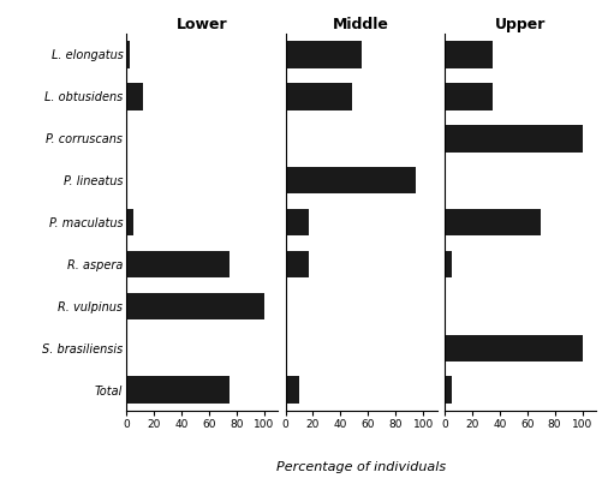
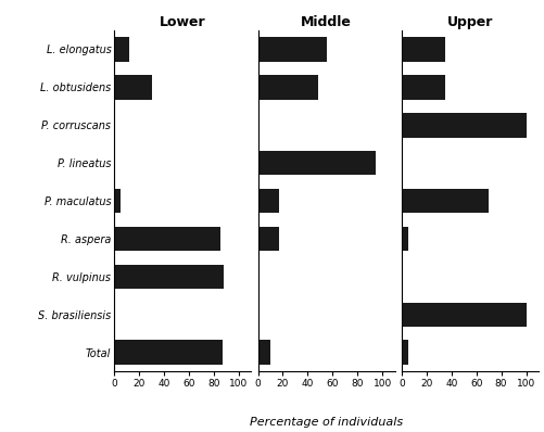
Lower/L. elongatus: 2 -> 12
Lower/L. obtusidens: 12 -> 30
Lower/R. aspera: 75 -> 85
Lower/R. vulpinus: 100 -> 88
Lower/Total: 75 -> 87
